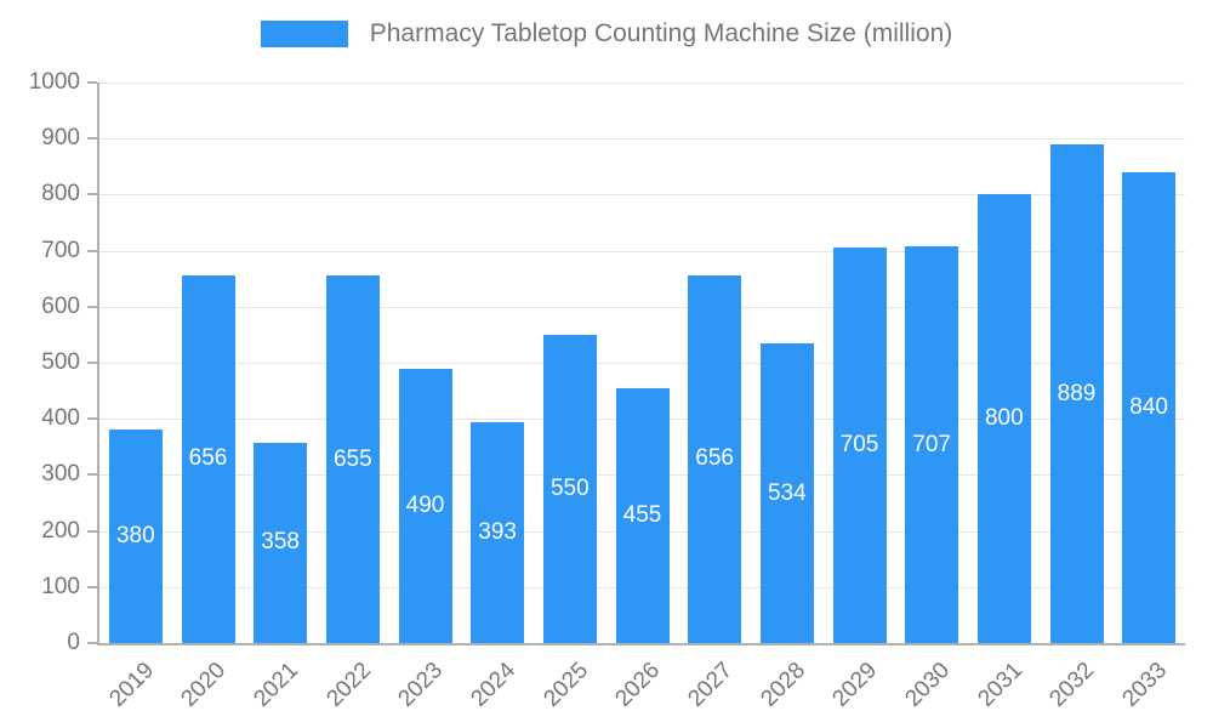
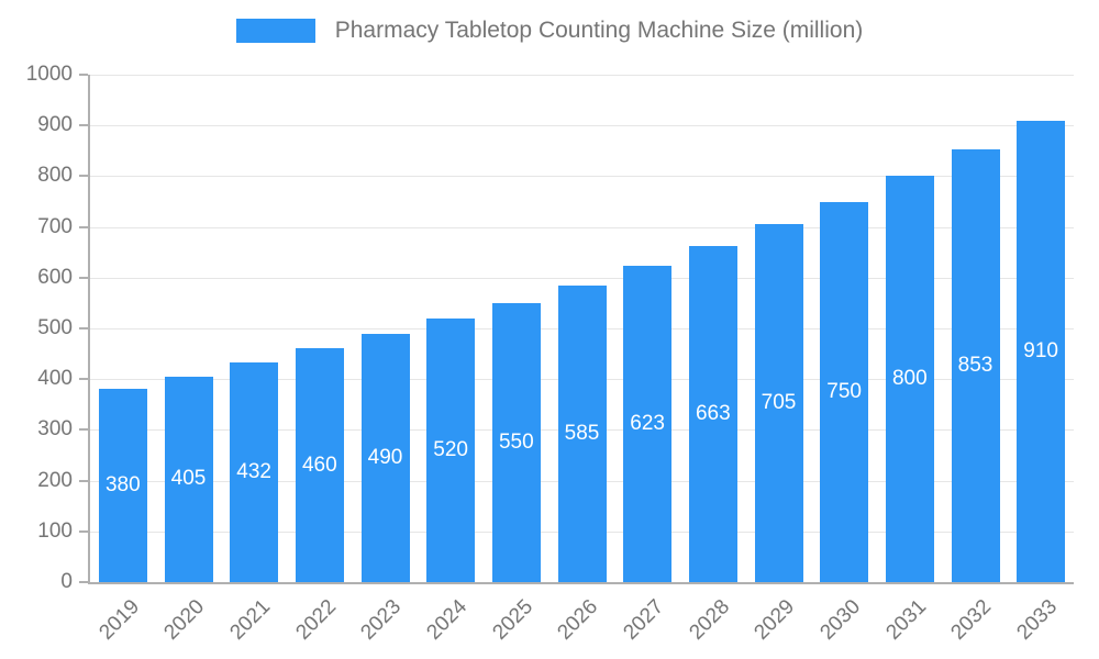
2020: 656 -> 405
2021: 358 -> 432
2022: 655 -> 460
2024: 393 -> 520
2026: 455 -> 585
2027: 656 -> 623
2028: 534 -> 663
2030: 707 -> 750
2032: 889 -> 853
2033: 840 -> 910
